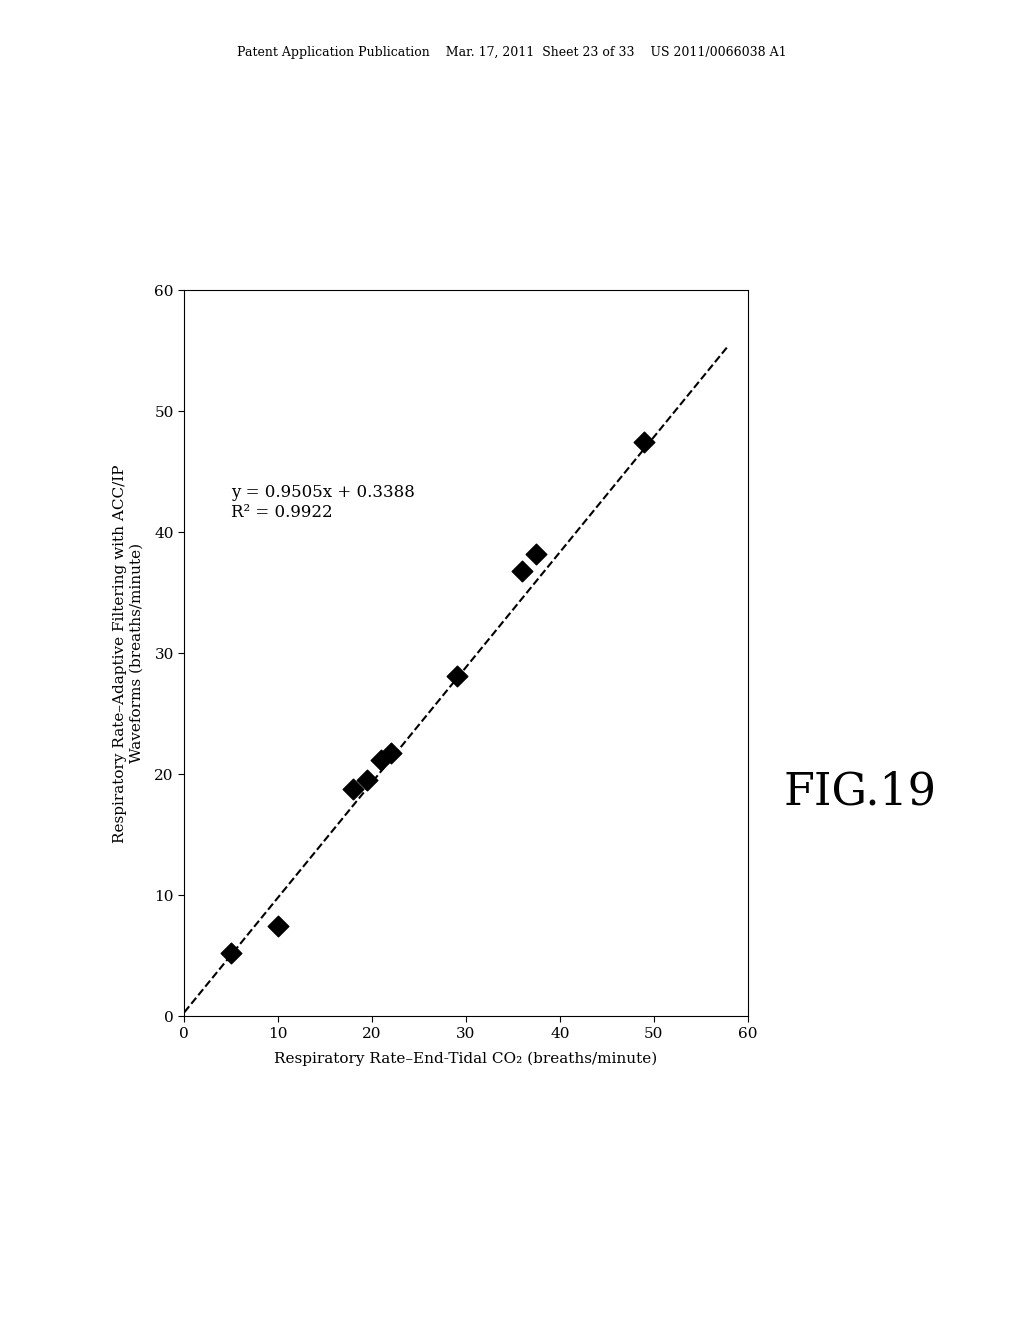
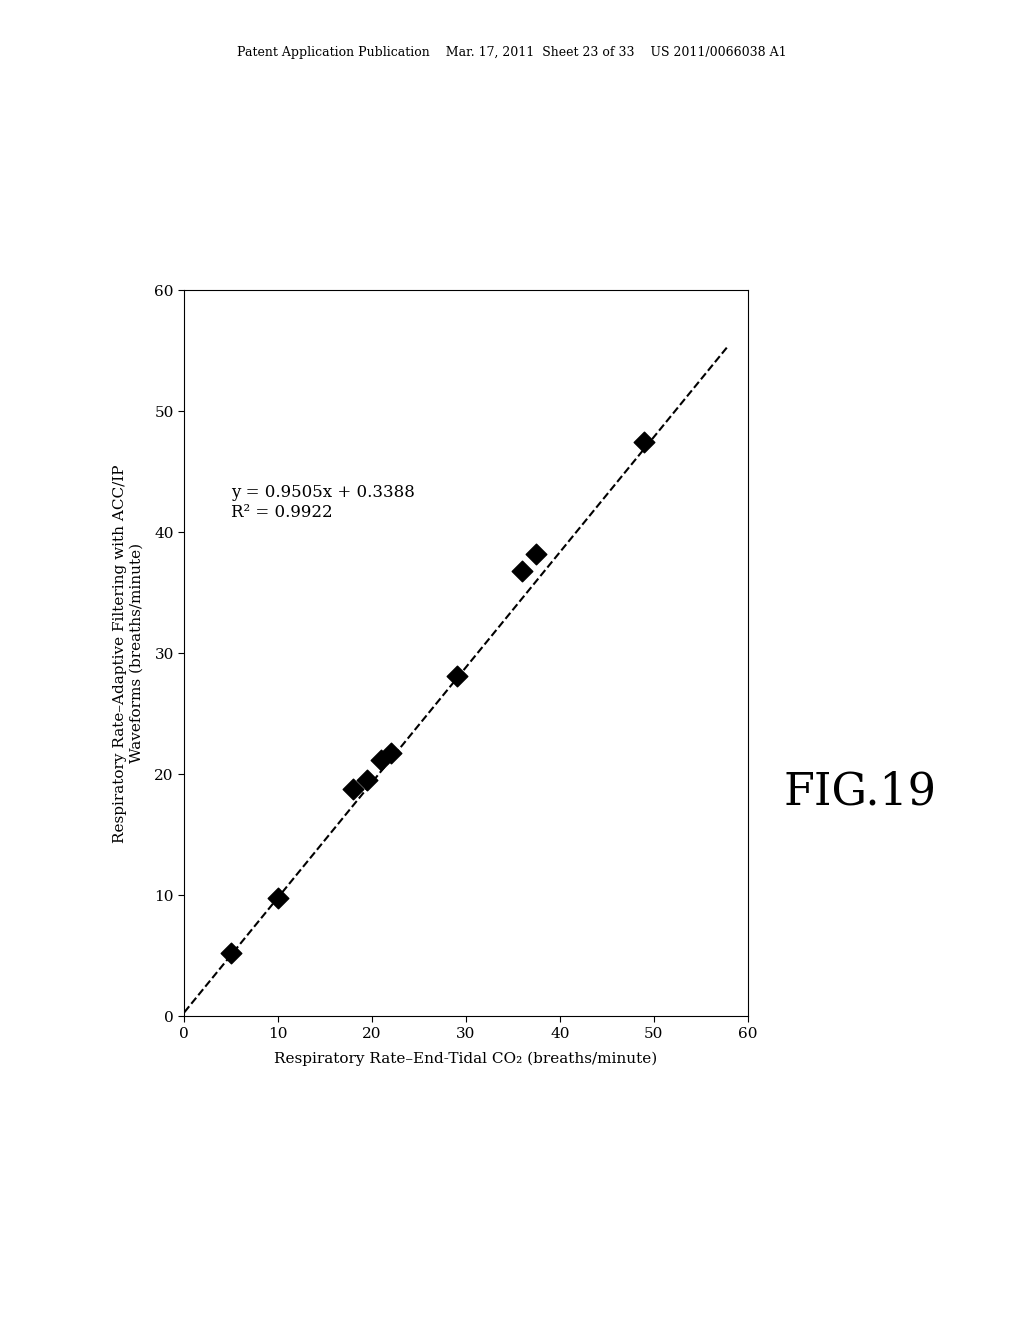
10: 7.5 -> 9.8
